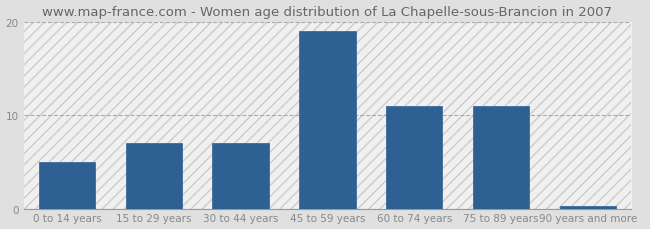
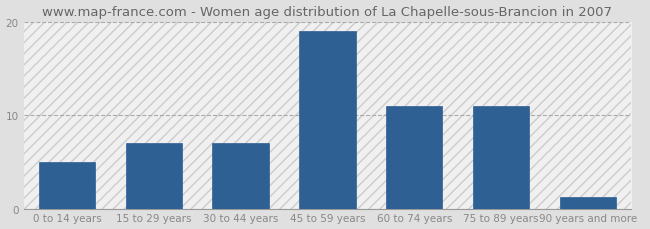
90 years and more: 0.3 -> 1.2
